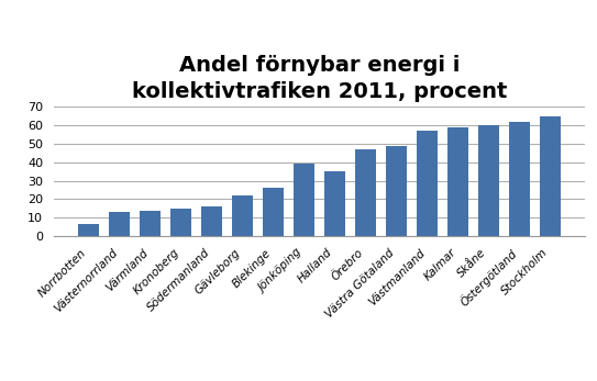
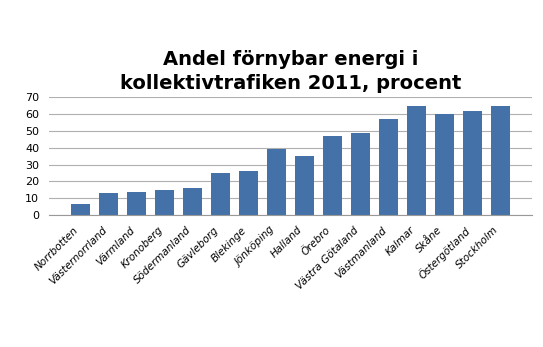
Gävleborg: 22 -> 25
Kalmar: 59 -> 65
